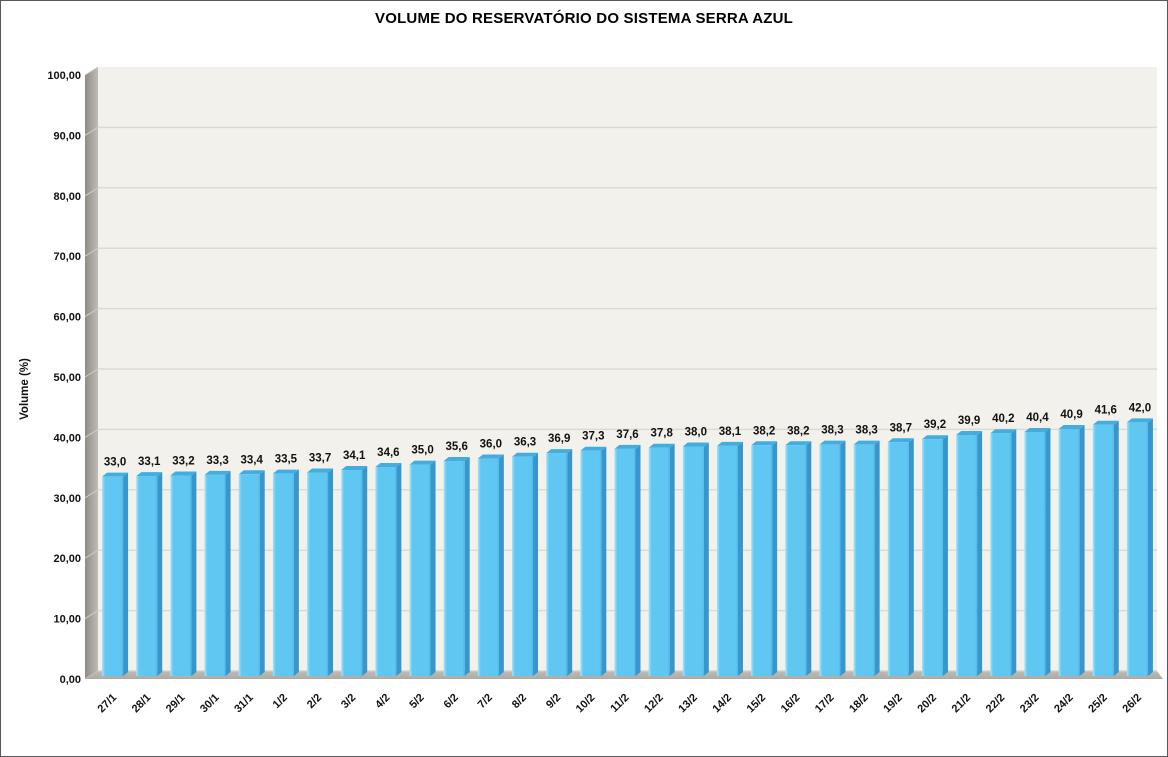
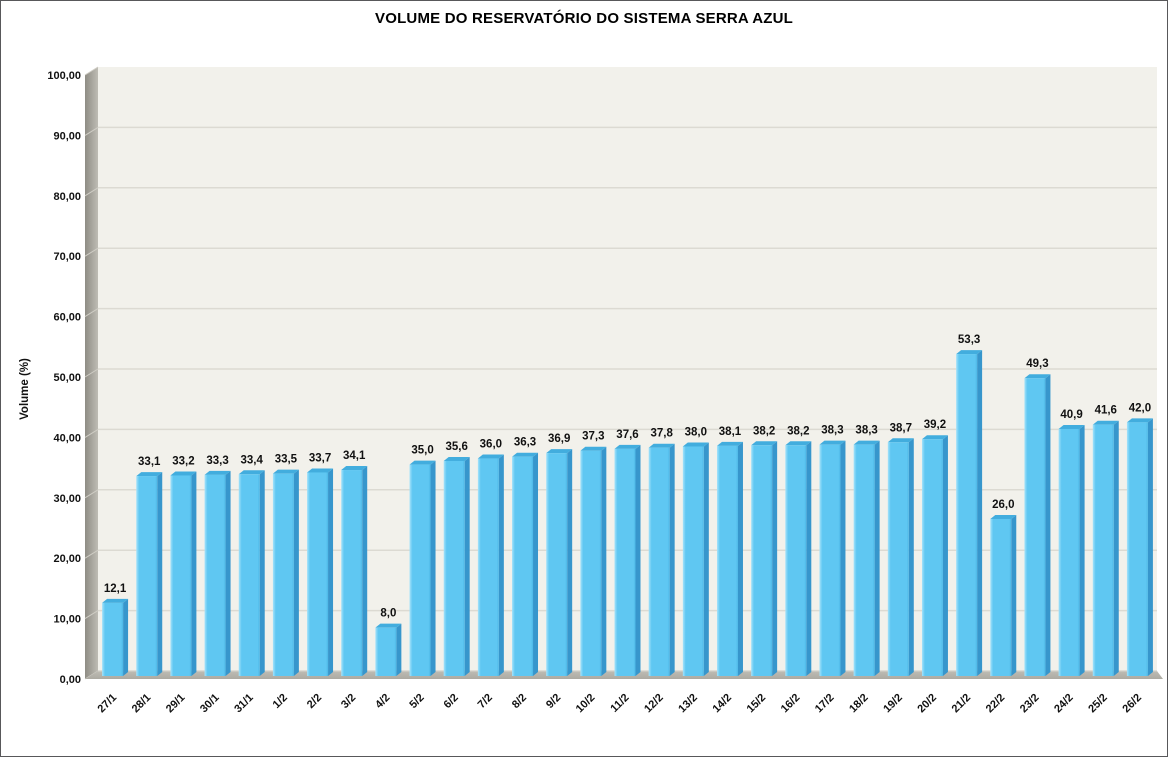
27/1: 33,0 -> 12,1
4/2: 34,6 -> 8,0
21/2: 39,9 -> 53,3
22/2: 40,2 -> 26,0
23/2: 40,4 -> 49,3
